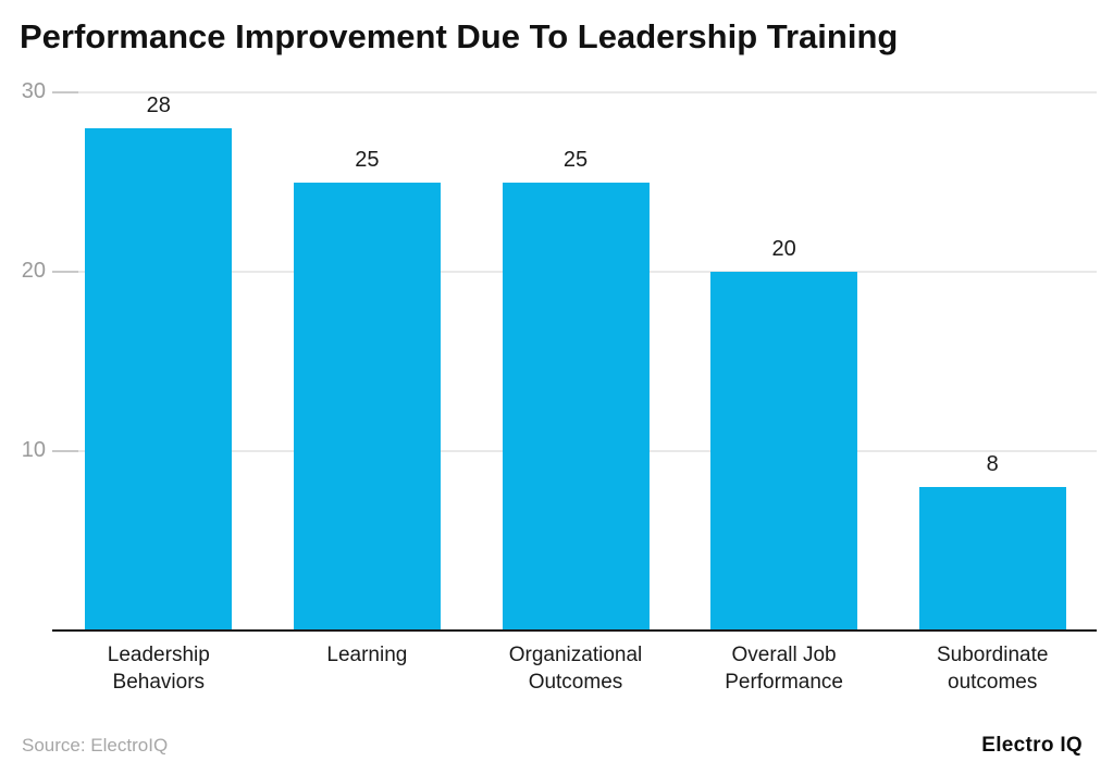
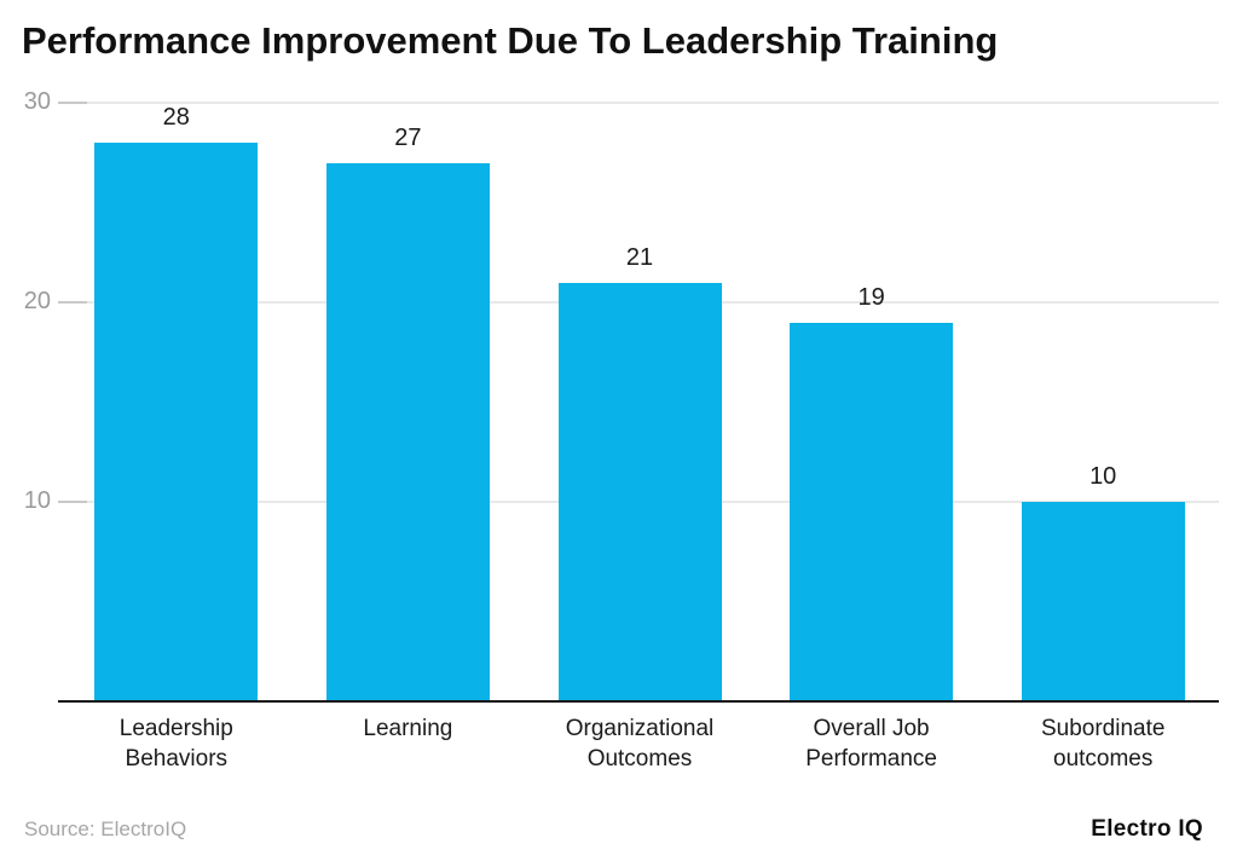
Learning: 25 -> 27
Organizational Outcomes: 25 -> 21
Overall Job Performance: 20 -> 19
Subordinate outcomes: 8 -> 10
